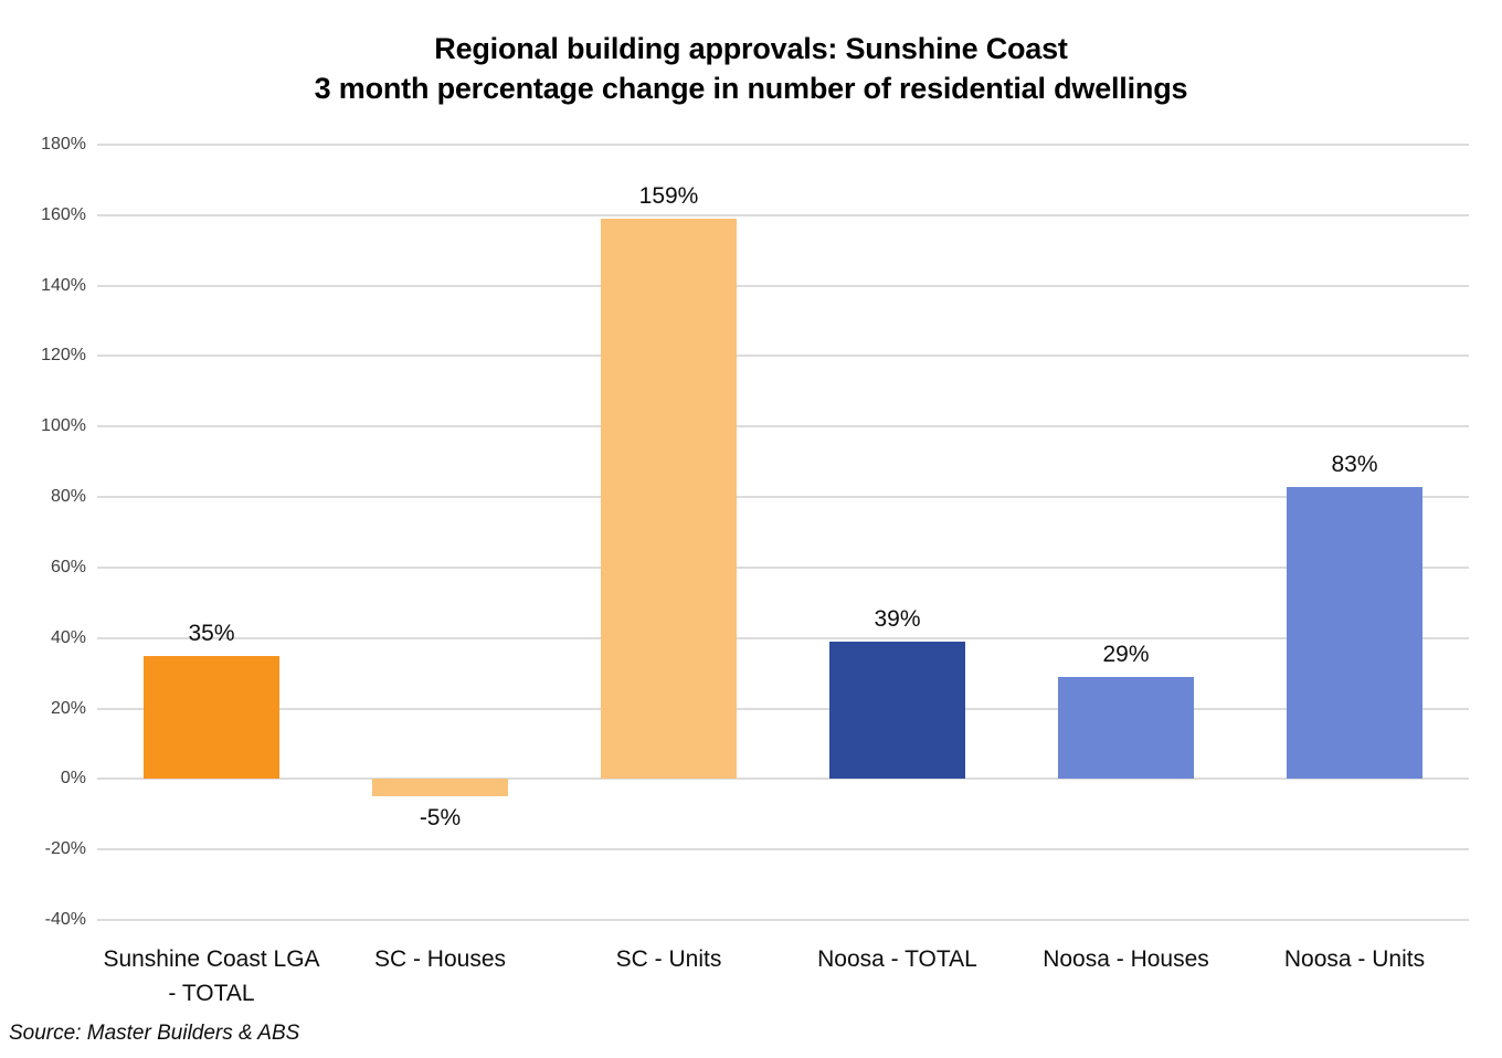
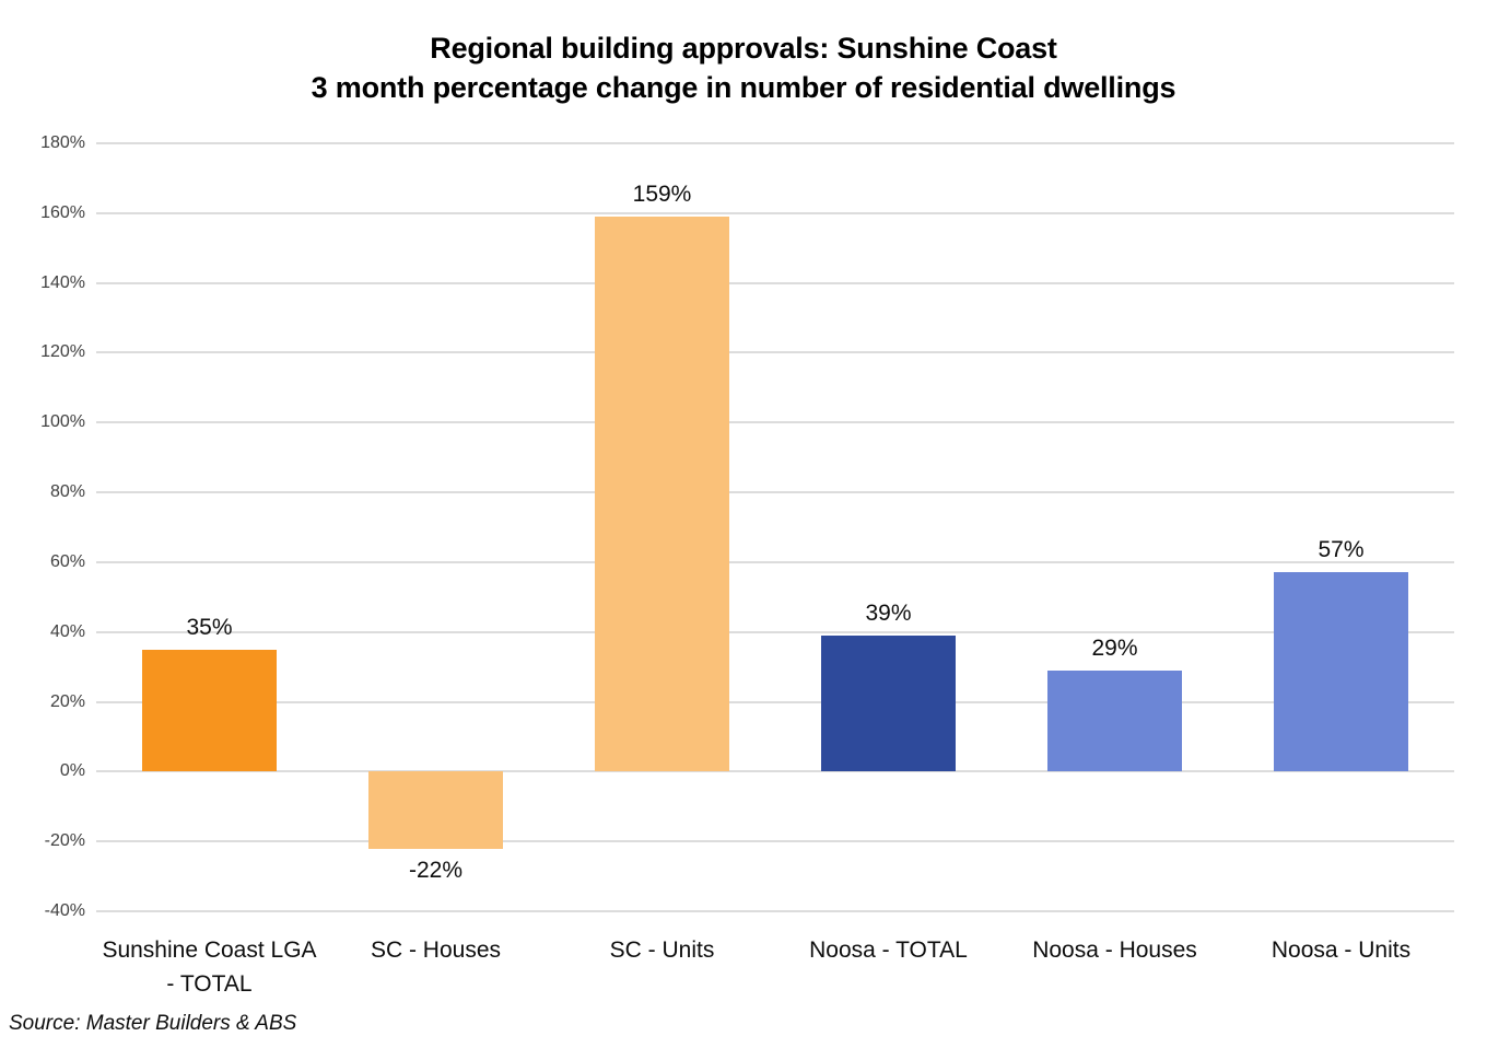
SC - Houses: -5% -> -22%
Noosa - Units: 83% -> 57%
